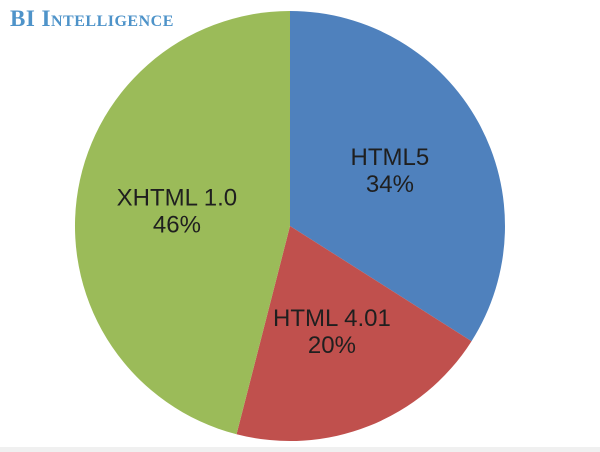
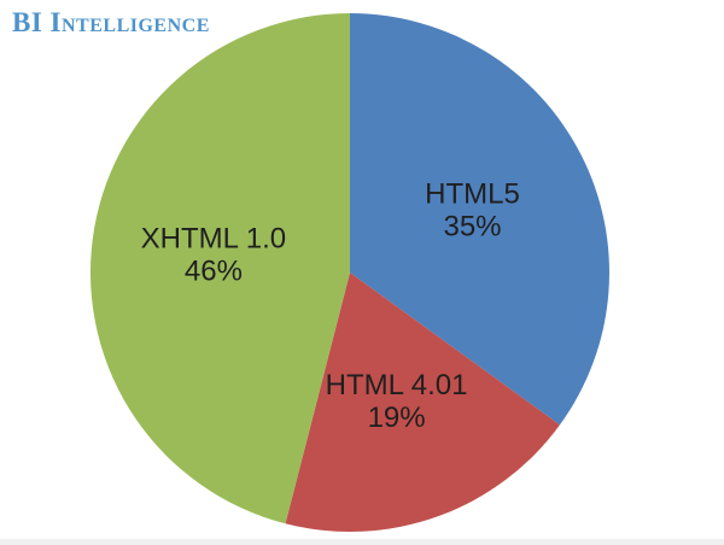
HTML5: 34% -> 35%
HTML 4.01: 20% -> 19%
